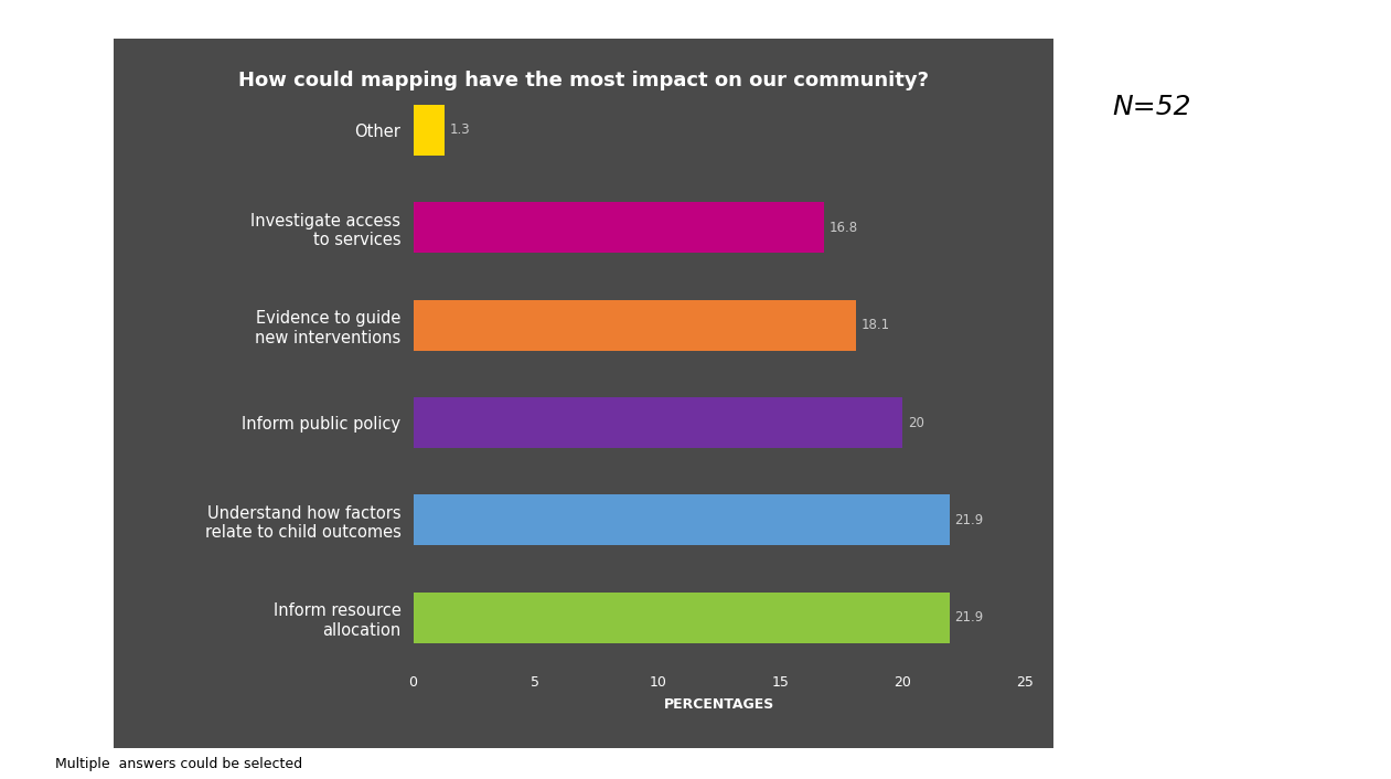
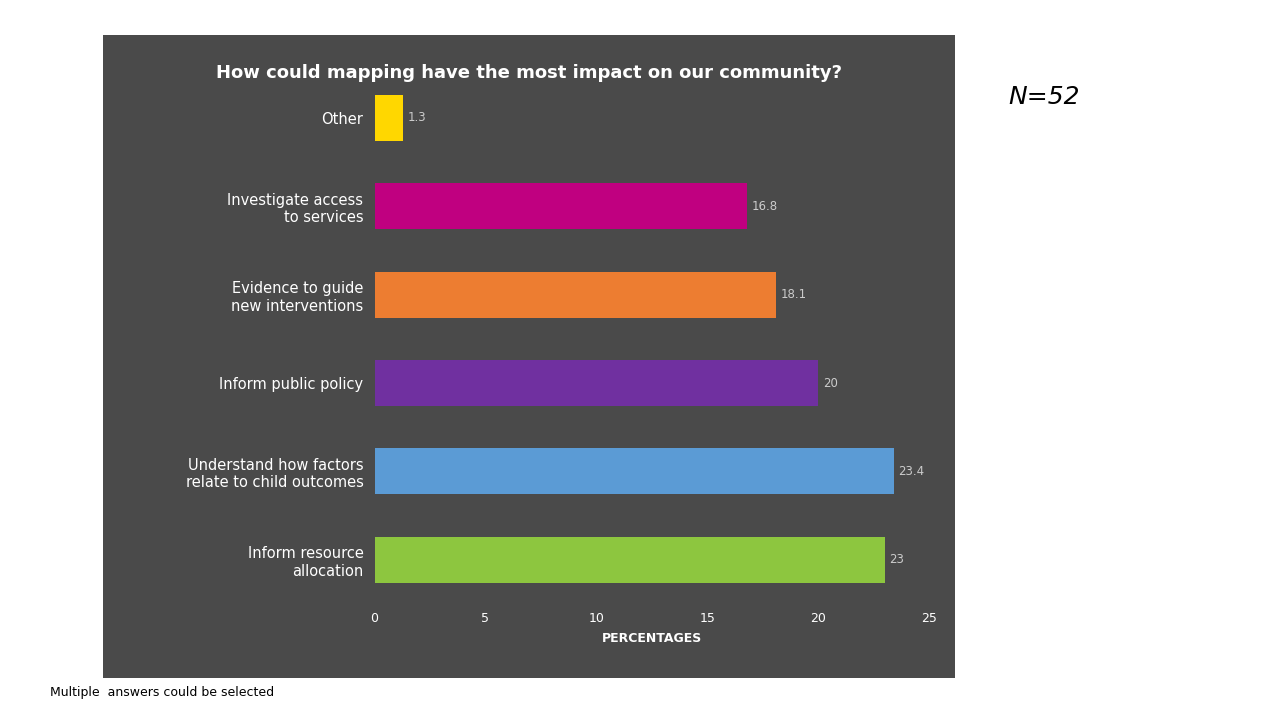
Understand how factors relate to child outcomes: 21.9 -> 23.4
Inform resource allocation: 21.9 -> 23
